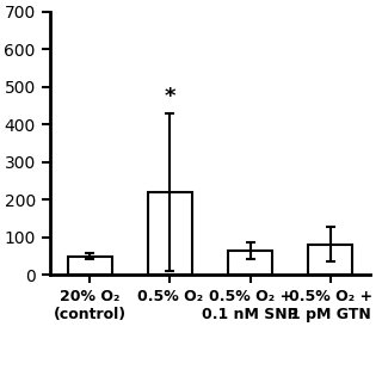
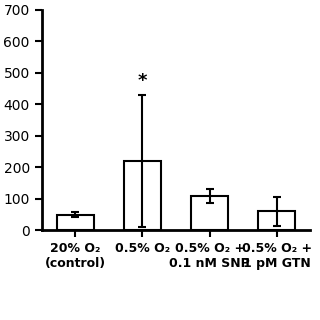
0.5% O₂ + 0.1 nM SNP: 65 -> 110
0.5% O₂ + 1 pM GTN: 82 -> 60
